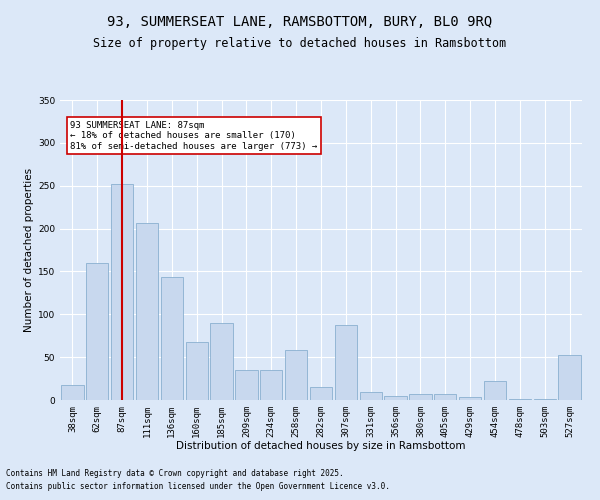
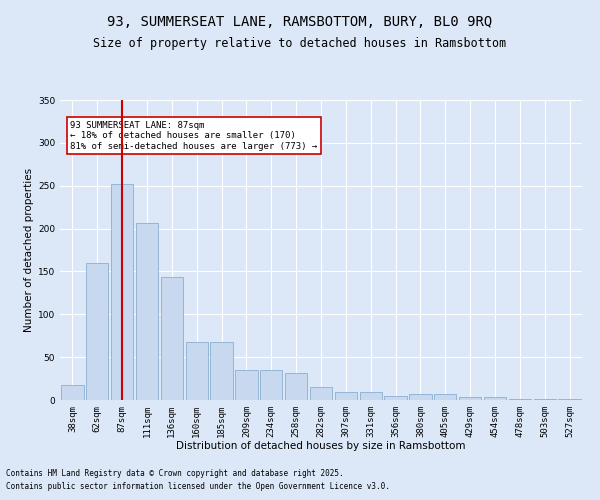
185sqm: 90 -> 68
258sqm: 58 -> 31
307sqm: 88 -> 9
454sqm: 22 -> 4
527sqm: 52 -> 1
